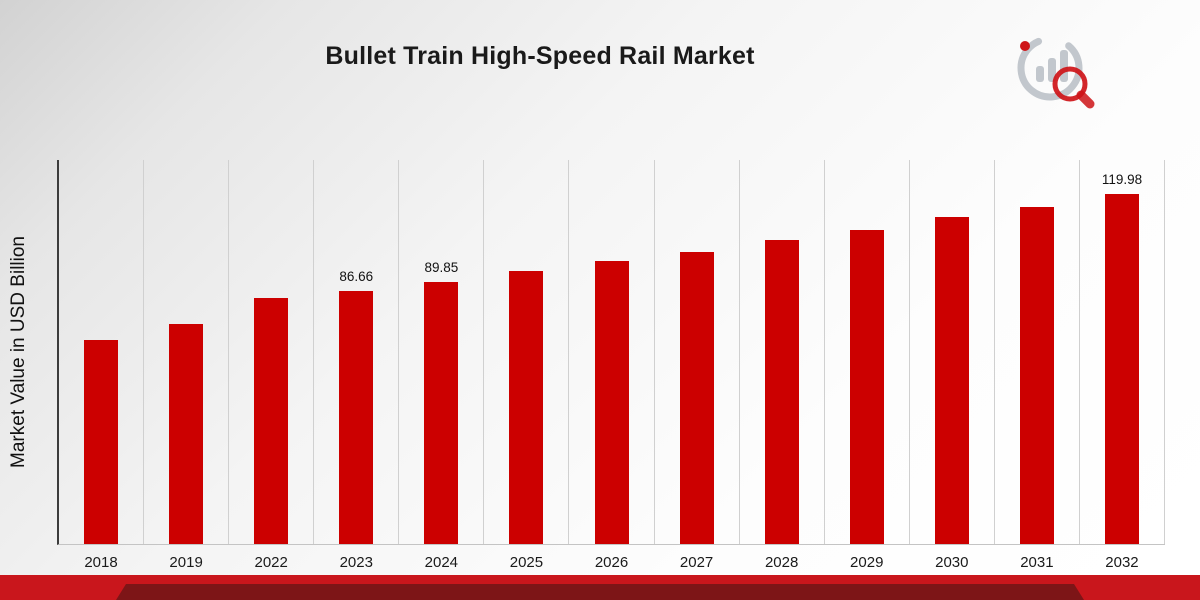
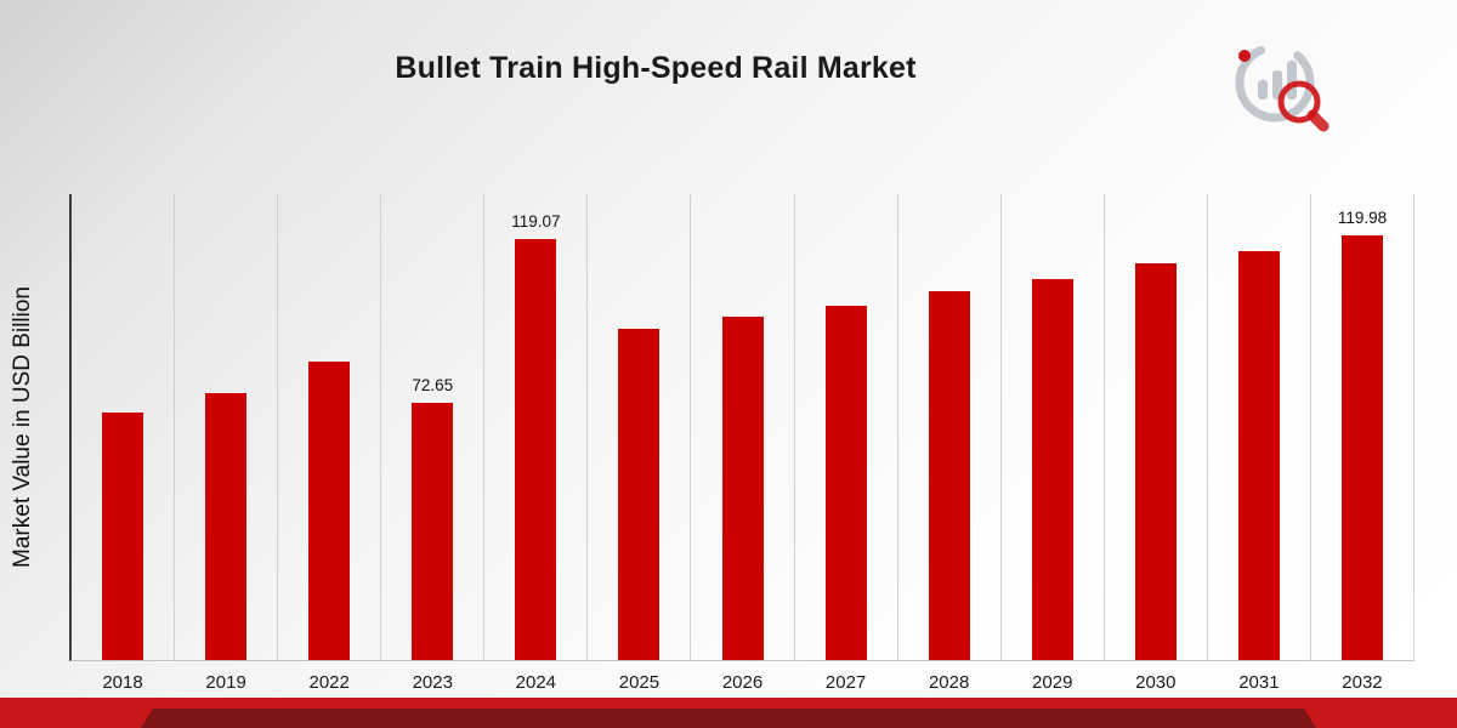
2023: 86.66 -> 72.65
2024: 89.85 -> 119.07
